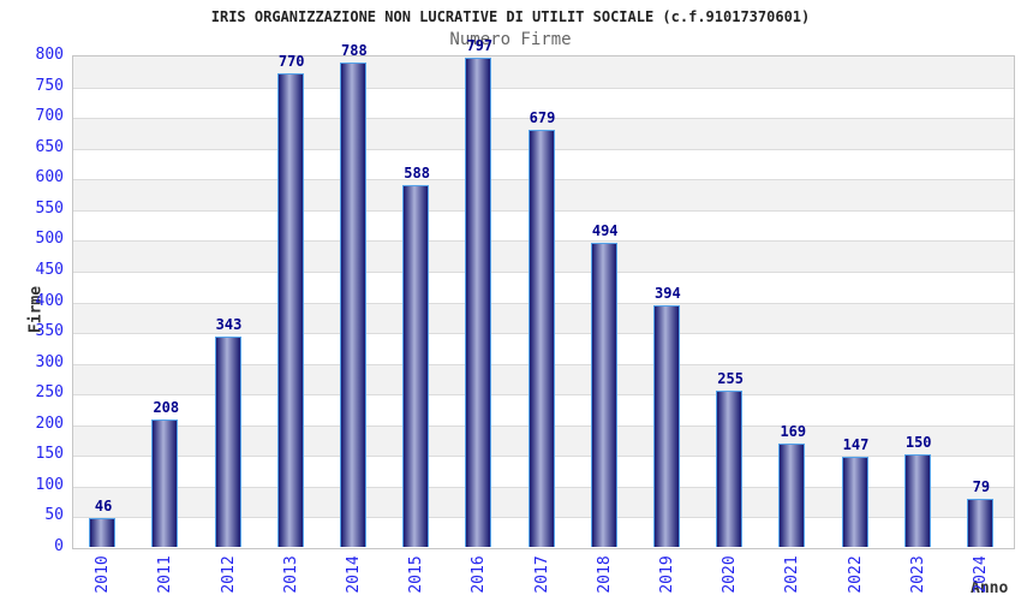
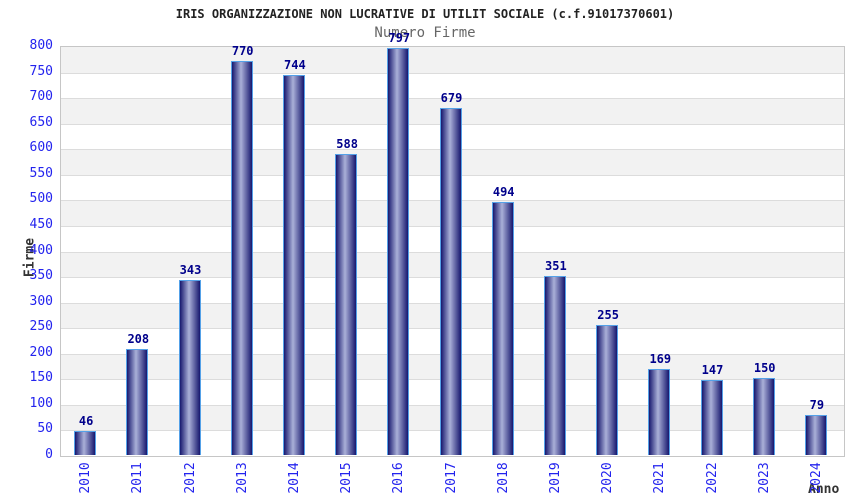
2014: 788 -> 744
2019: 394 -> 351
